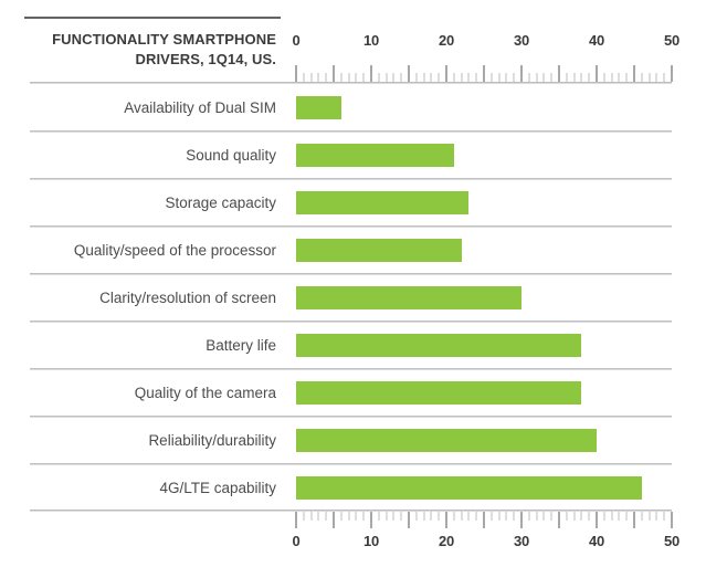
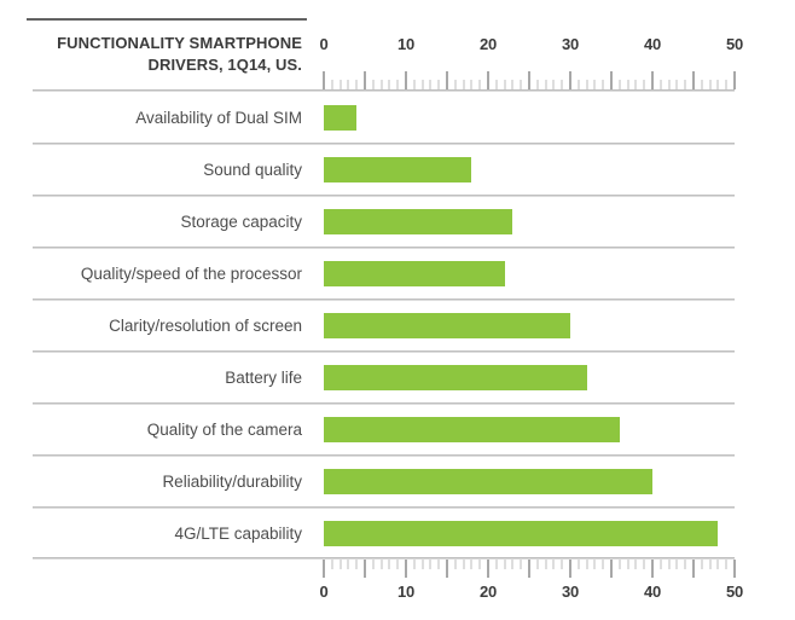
Availability of Dual SIM: 6 -> 4
Sound quality: 21 -> 18
Battery life: 38 -> 32
Quality of the camera: 38 -> 36
4G/LTE capability: 46 -> 48
